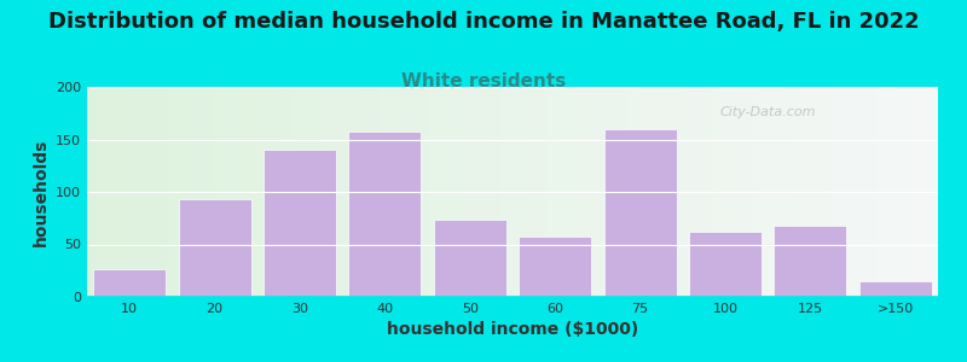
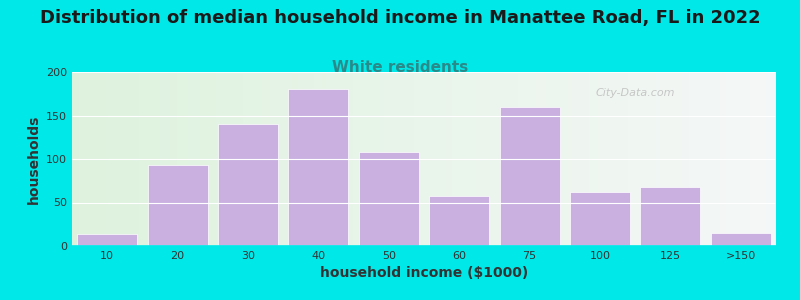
10: 27 -> 14
40: 158 -> 180
50: 73 -> 108
